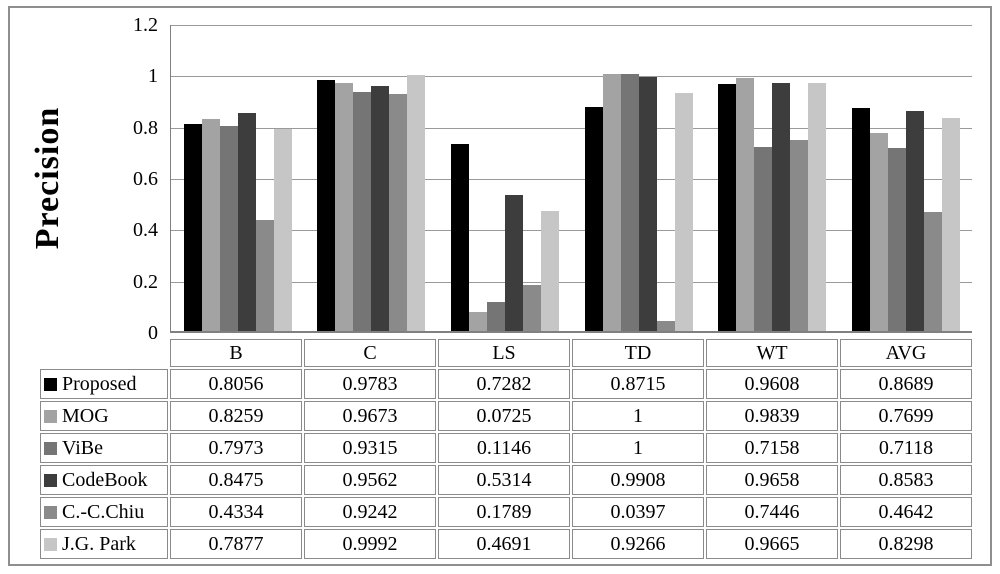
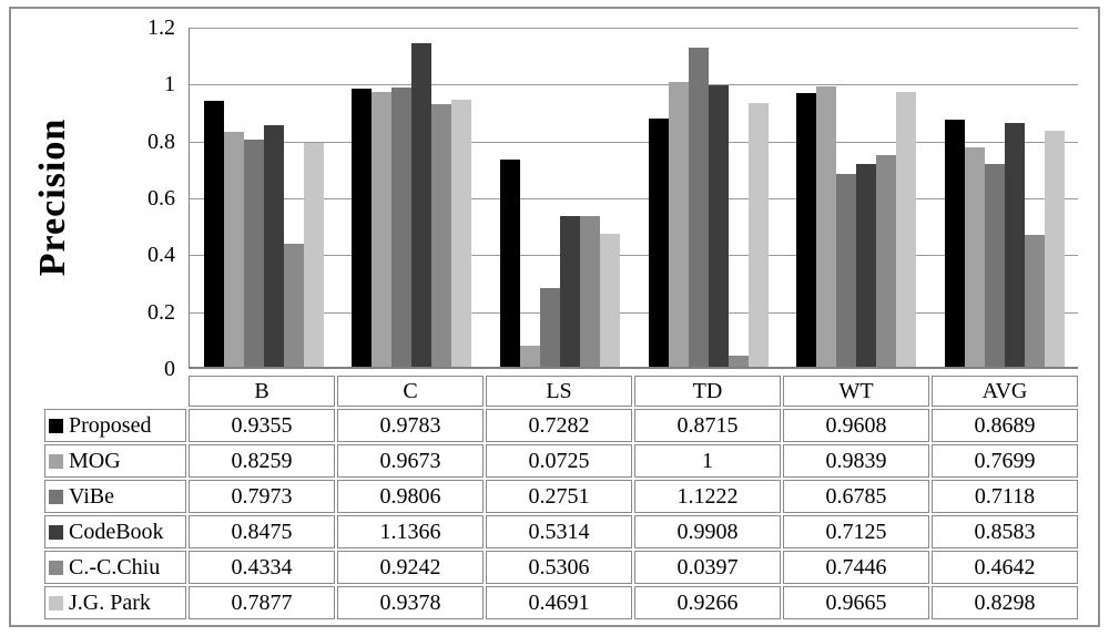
Proposed/B: 0.8056 -> 0.9355
ViBe/C: 0.9315 -> 0.9806
CodeBook/C: 0.9562 -> 1.1366
J.G. Park/C: 0.9992 -> 0.9378
ViBe/LS: 0.1146 -> 0.2751
C.-C.Chiu/LS: 0.1789 -> 0.5306
ViBe/TD: 1 -> 1.1222
ViBe/WT: 0.7158 -> 0.6785
CodeBook/WT: 0.9658 -> 0.7125
